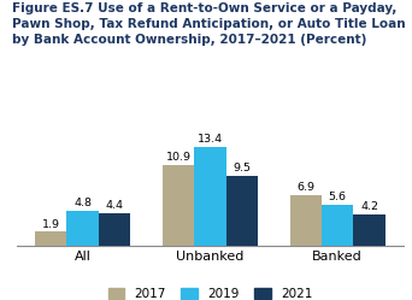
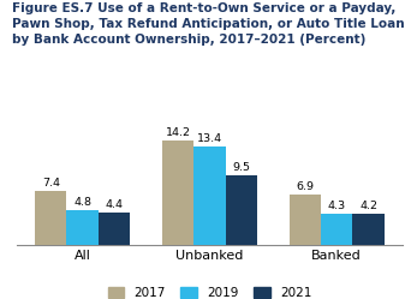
2017/All: 1.9 -> 7.4
2017/Unbanked: 10.9 -> 14.2
2019/Banked: 5.6 -> 4.3
